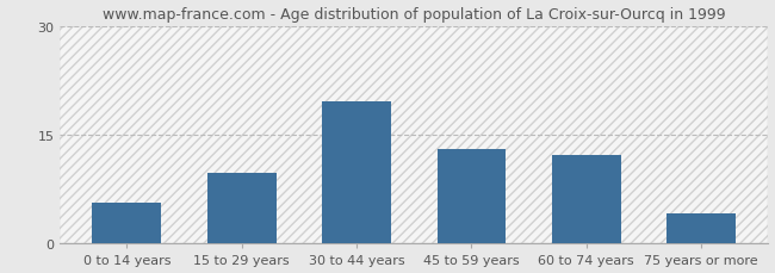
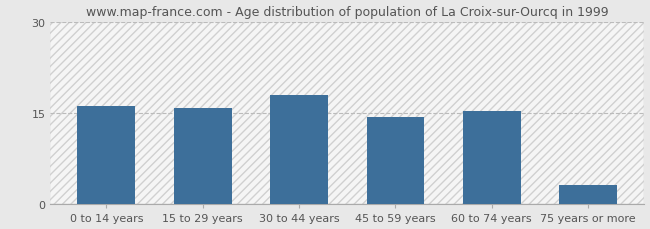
0 to 14 years: 5.6 -> 16.2
15 to 29 years: 9.8 -> 15.8
30 to 44 years: 19.6 -> 18.0
45 to 59 years: 13.0 -> 14.3
60 to 74 years: 12.2 -> 15.4
75 years or more: 4.2 -> 3.2
